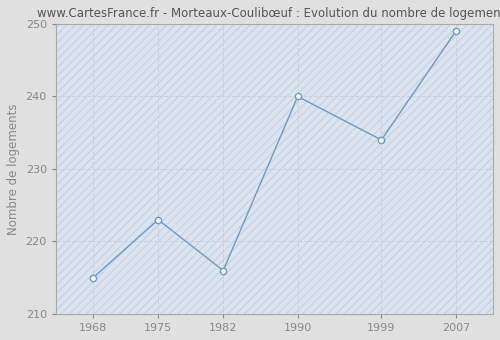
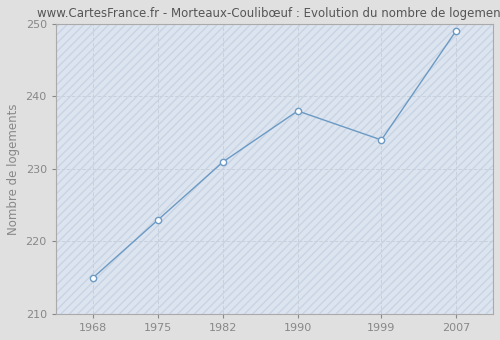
1982: 216 -> 231
1990: 240 -> 238
